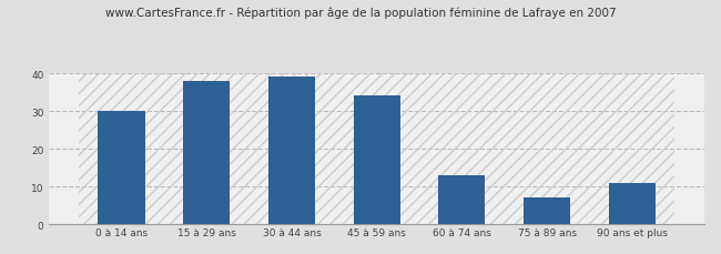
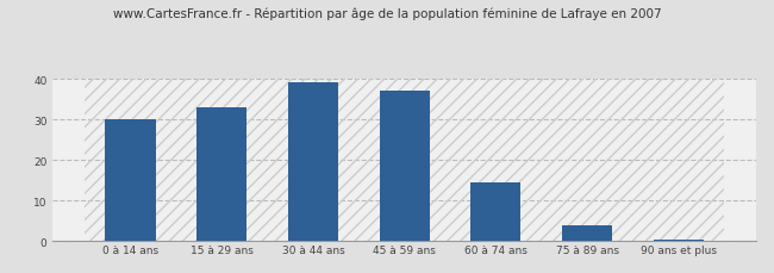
15 à 29 ans: 38.0 -> 33.0
45 à 59 ans: 34.0 -> 37.0
60 à 74 ans: 13.0 -> 14.5
75 à 89 ans: 7.0 -> 4.0
90 ans et plus: 11.0 -> 0.5
